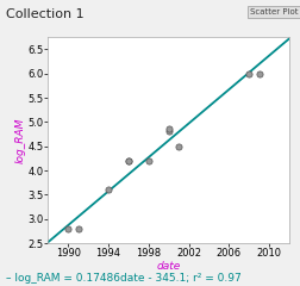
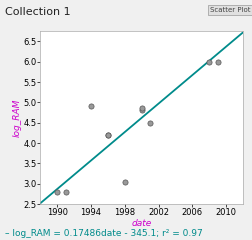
1994: 3.60 -> 4.90
1998: 4.20 -> 3.05
